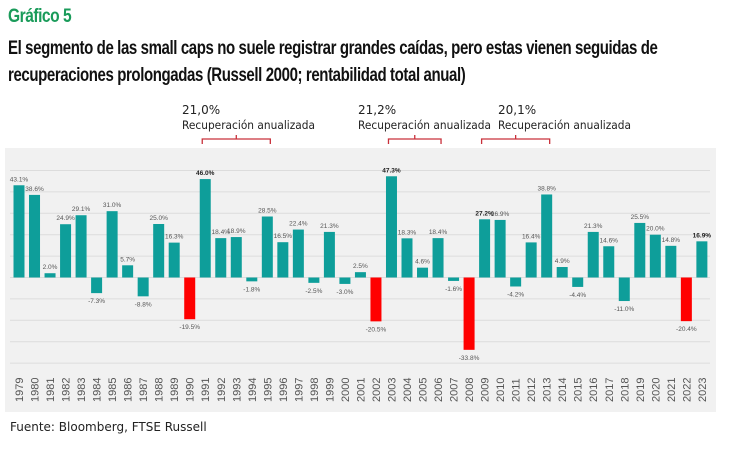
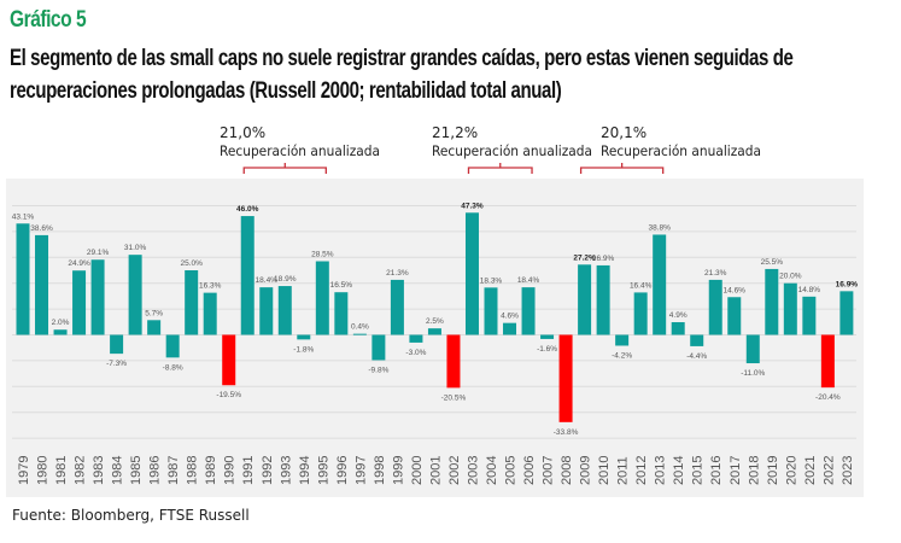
1997: 22.4% -> 0.4%
1998: -2.5% -> -9.8%
